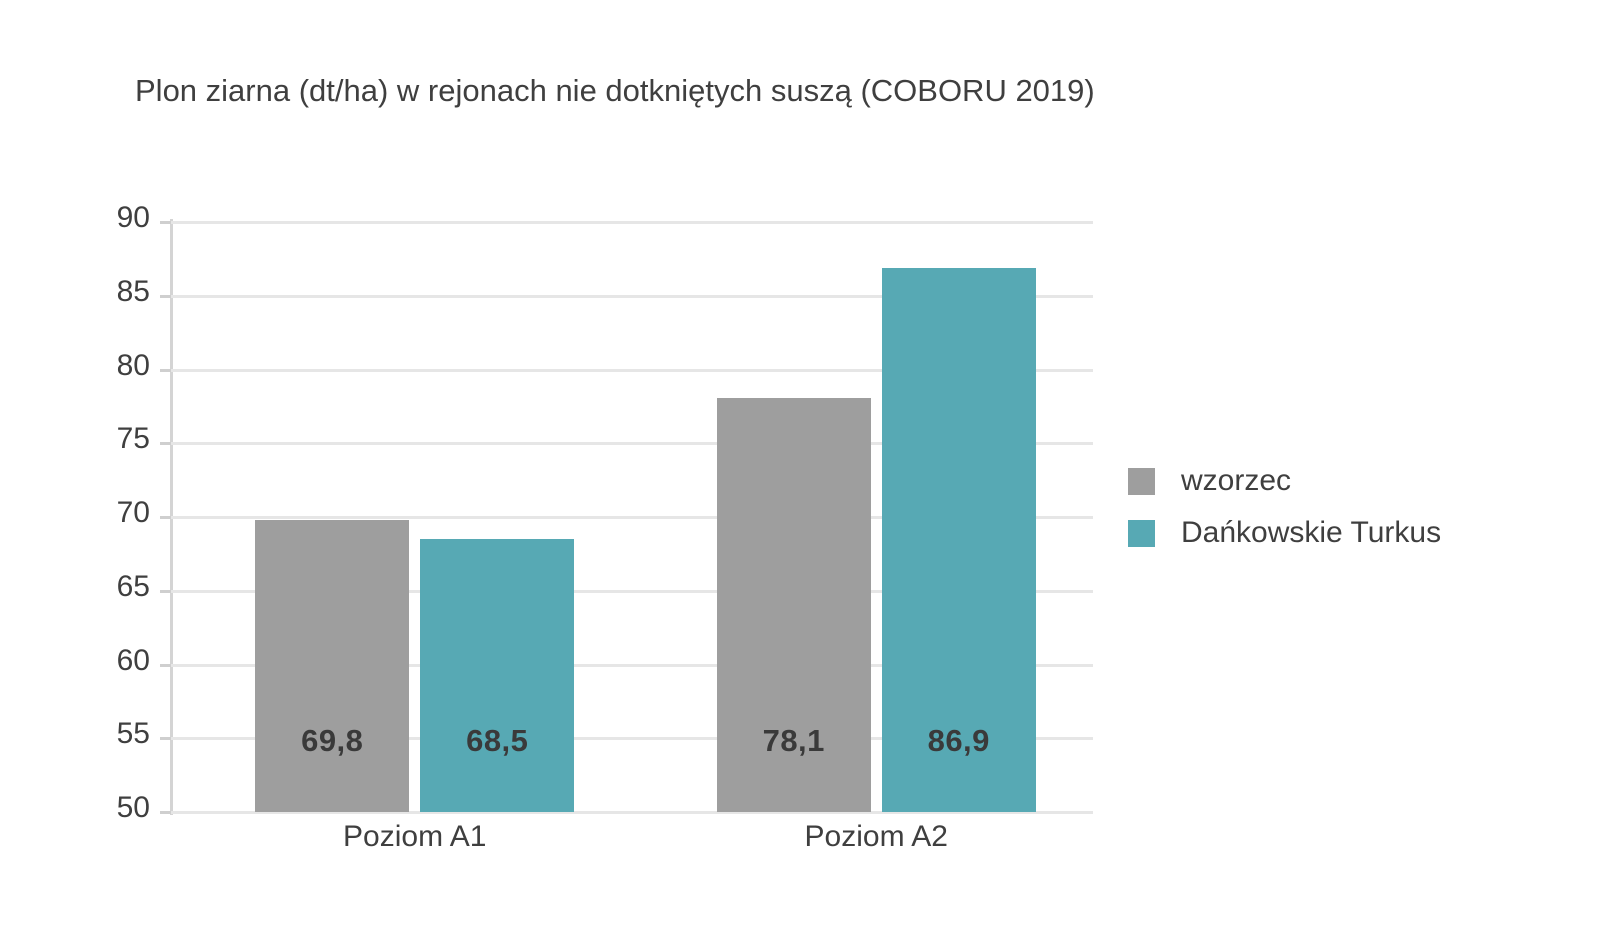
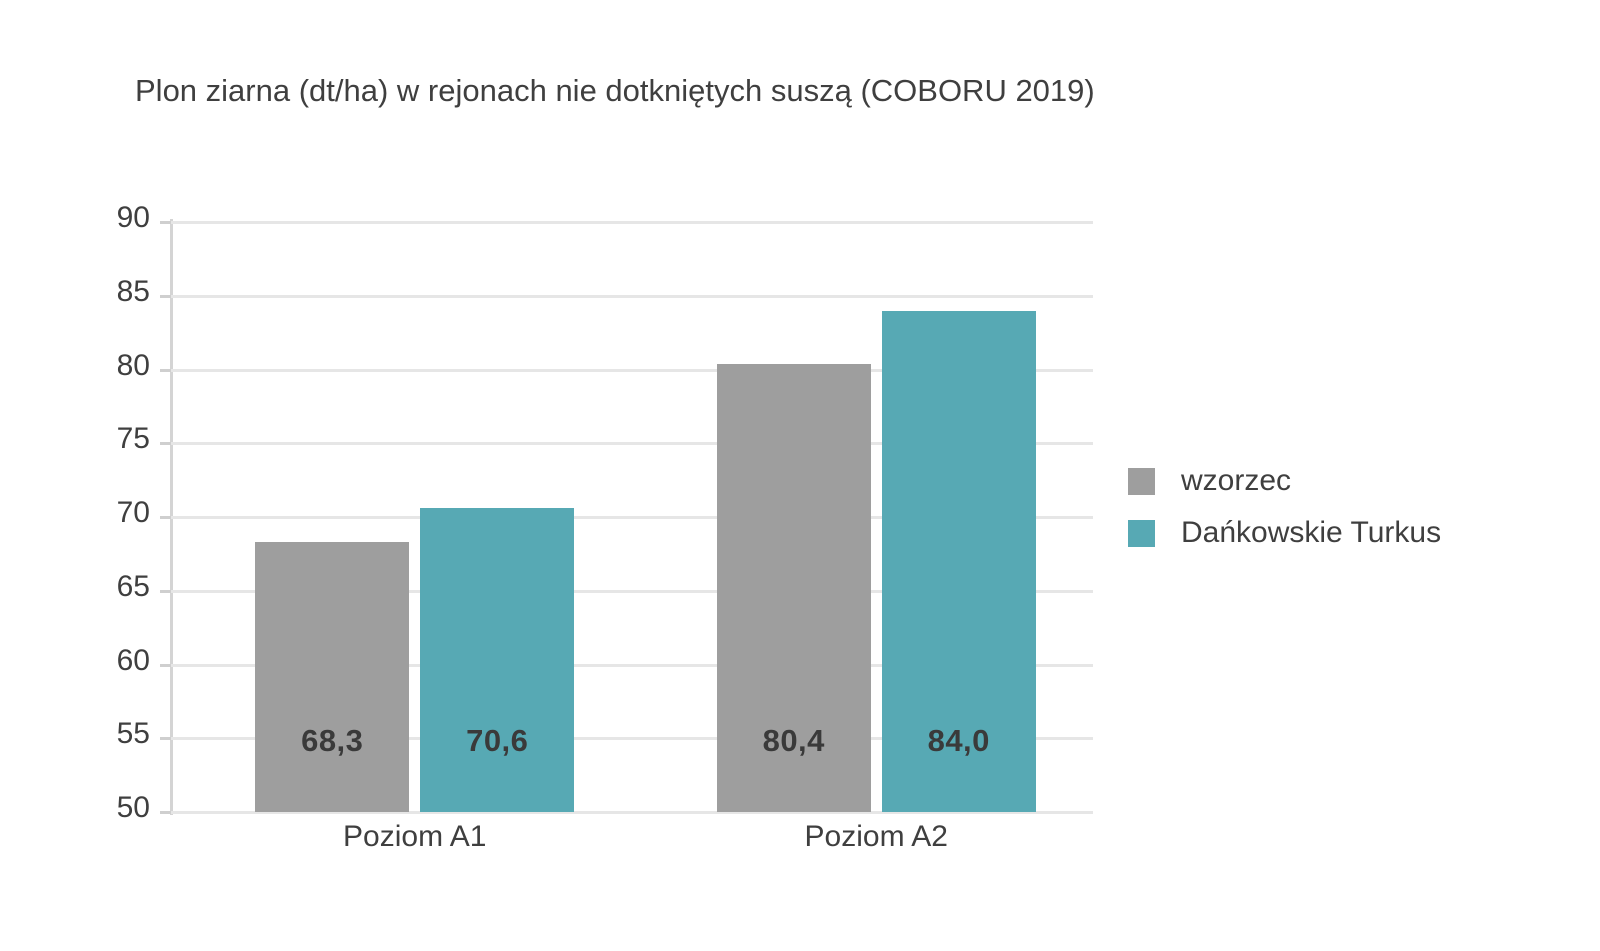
wzorzec/Poziom A1: 69,8 -> 68,3
Dańkowskie Turkus/Poziom A1: 68,5 -> 70,6
wzorzec/Poziom A2: 78,1 -> 80,4
Dańkowskie Turkus/Poziom A2: 86,9 -> 84,0
